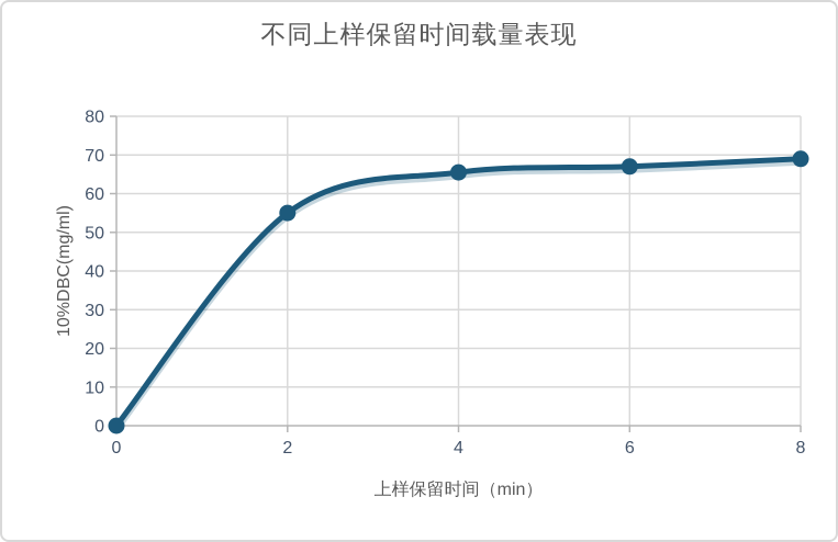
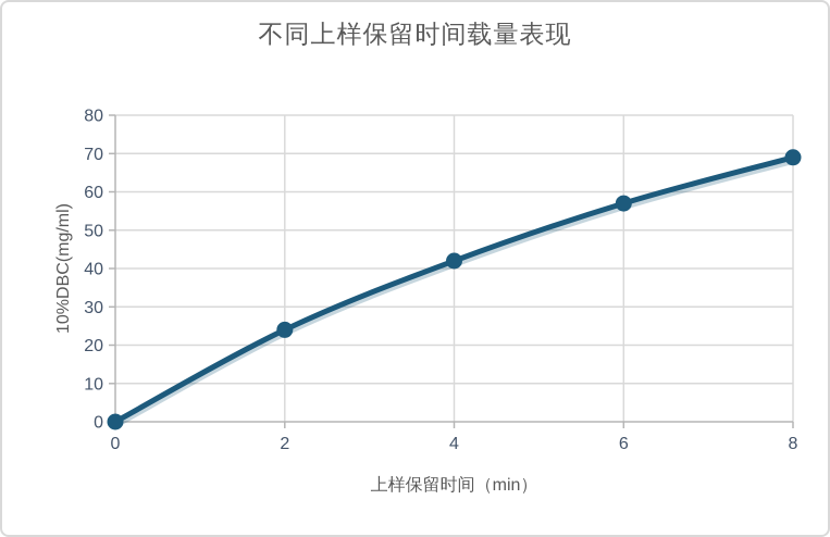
2: 55 -> 24
4: 66 -> 42
6: 67 -> 57
